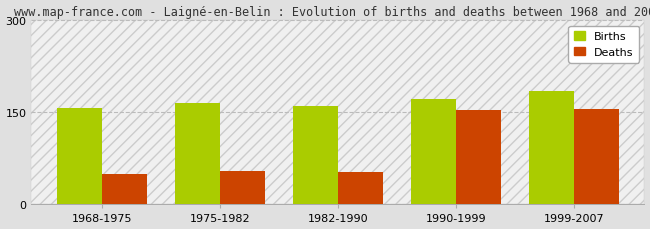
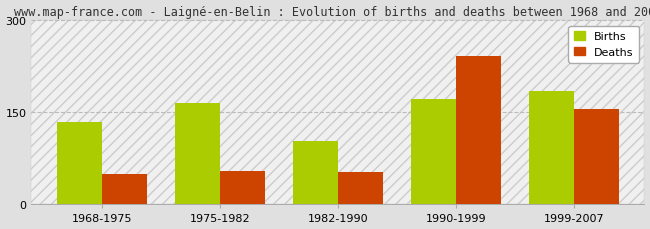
Births/1968-1975: 157 -> 134
Births/1982-1990: 160 -> 104
Deaths/1990-1999: 153 -> 242
